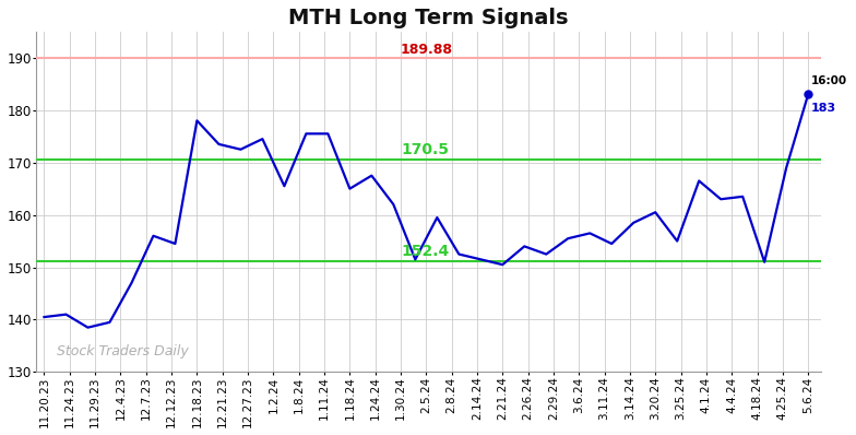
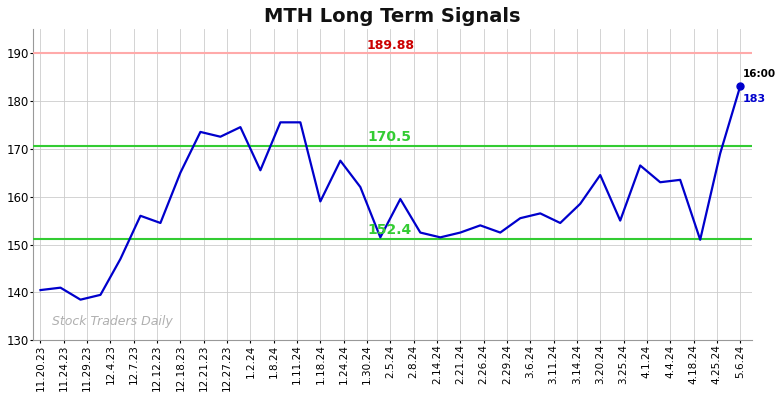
12.18.23: 178.0 -> 165.0
1.18.24: 165.0 -> 159.0
2.21.24: 150.5 -> 152.5
3.20.24: 160.5 -> 164.5
